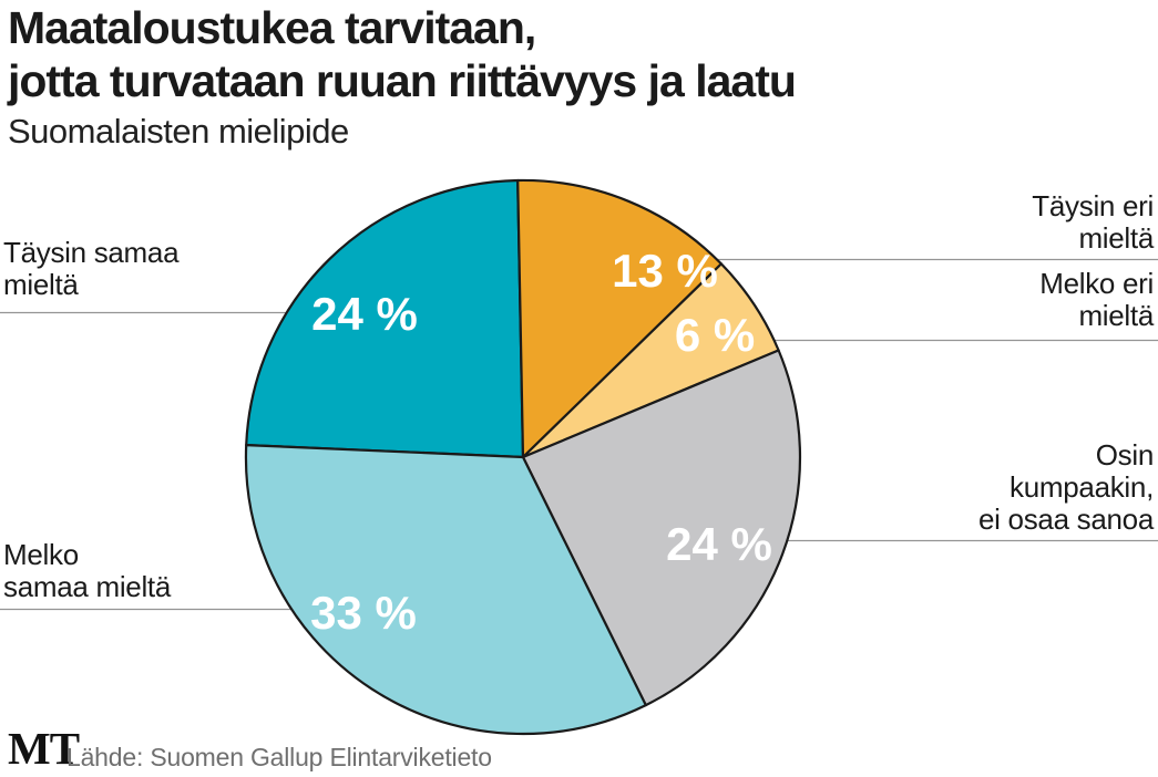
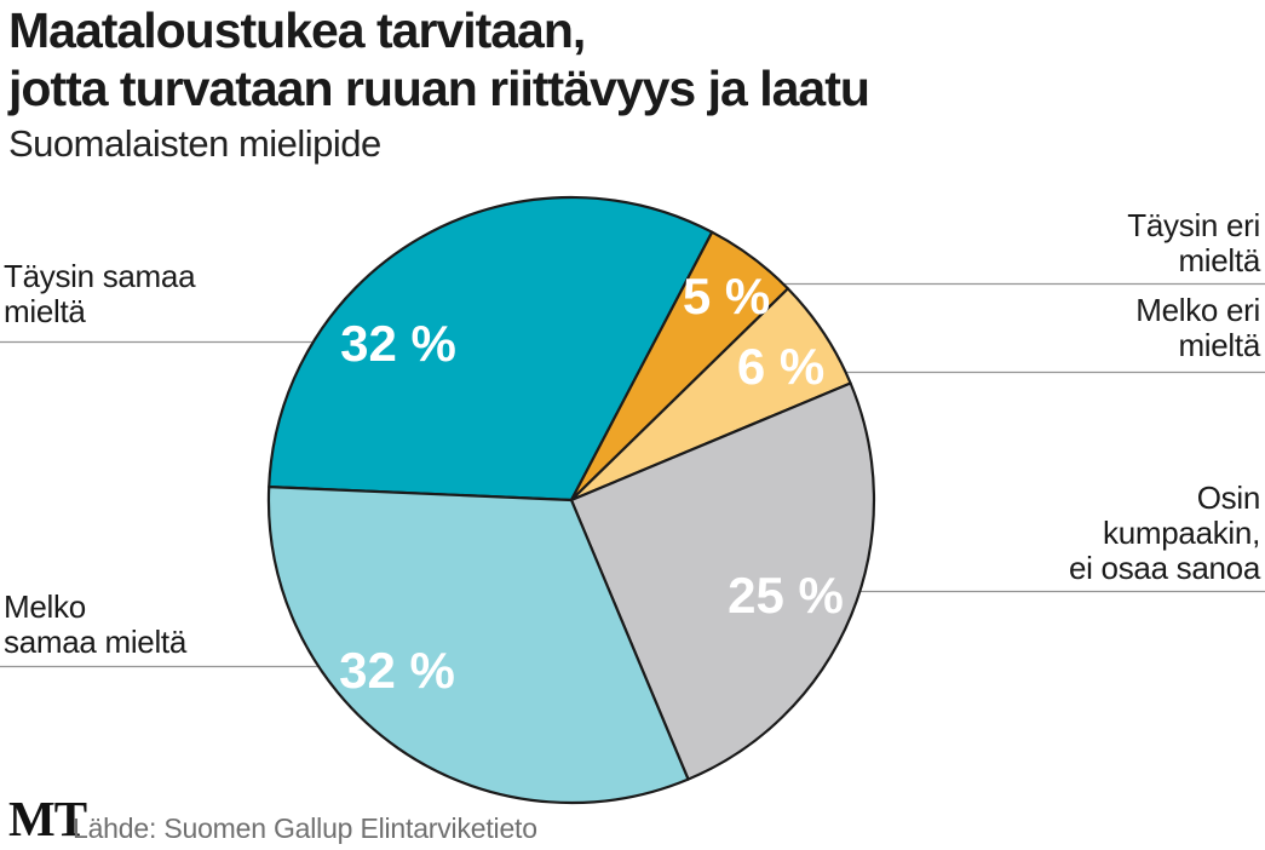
Täysin samaa mieltä: 24 -> 32
Täysin eri mieltä: 13 -> 5
Osin kumpaakin, ei osaa sanoa: 24 -> 25
Melko samaa mieltä: 33 -> 32
